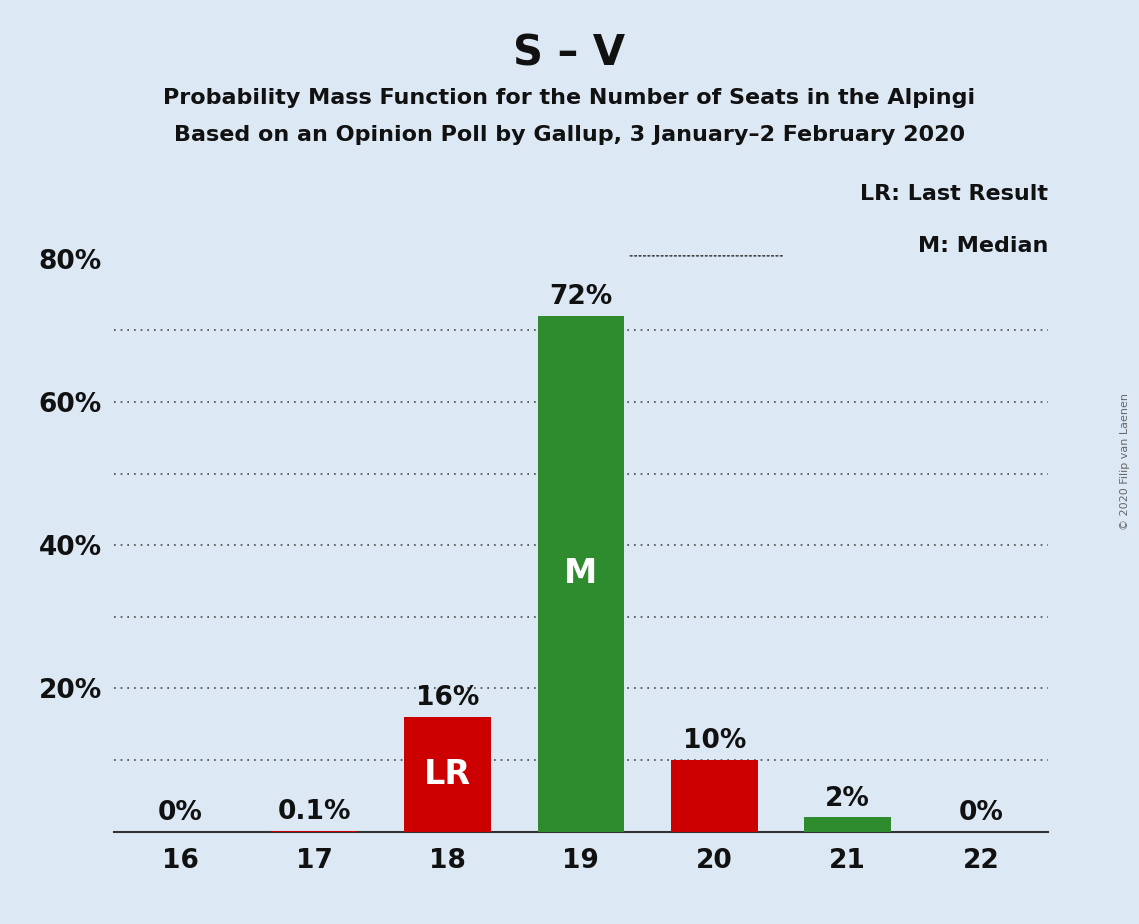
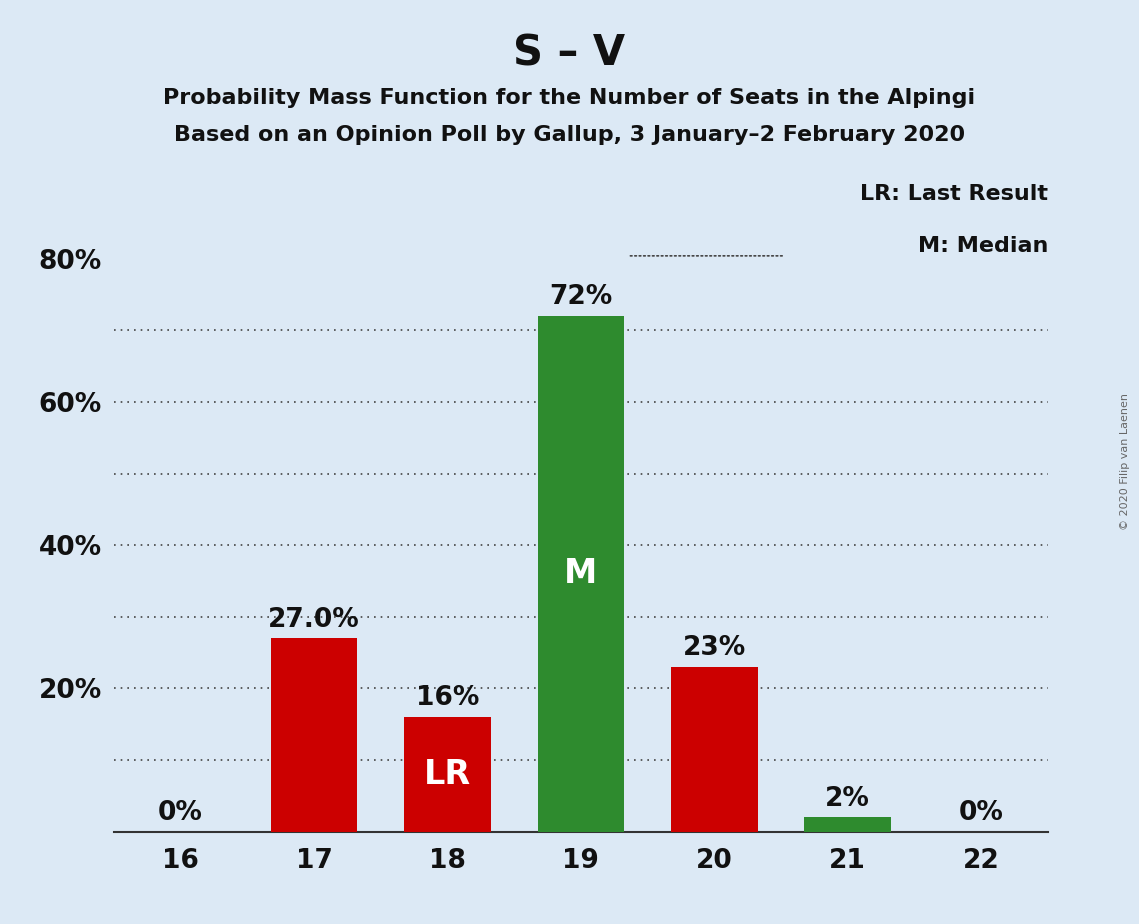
17: 0.1% -> 27.0%
20: 10% -> 23%
